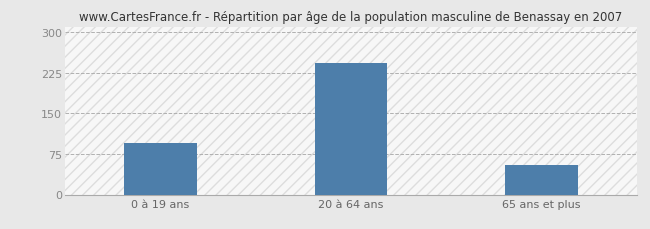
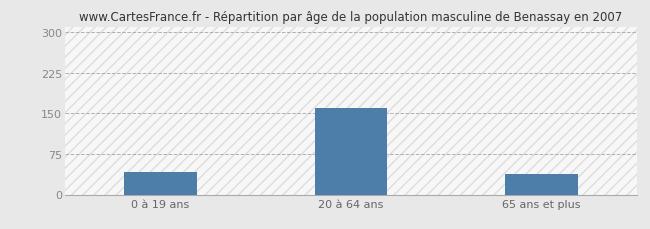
0 à 19 ans: 95 -> 42
20 à 64 ans: 243 -> 160
65 ans et plus: 55 -> 38
